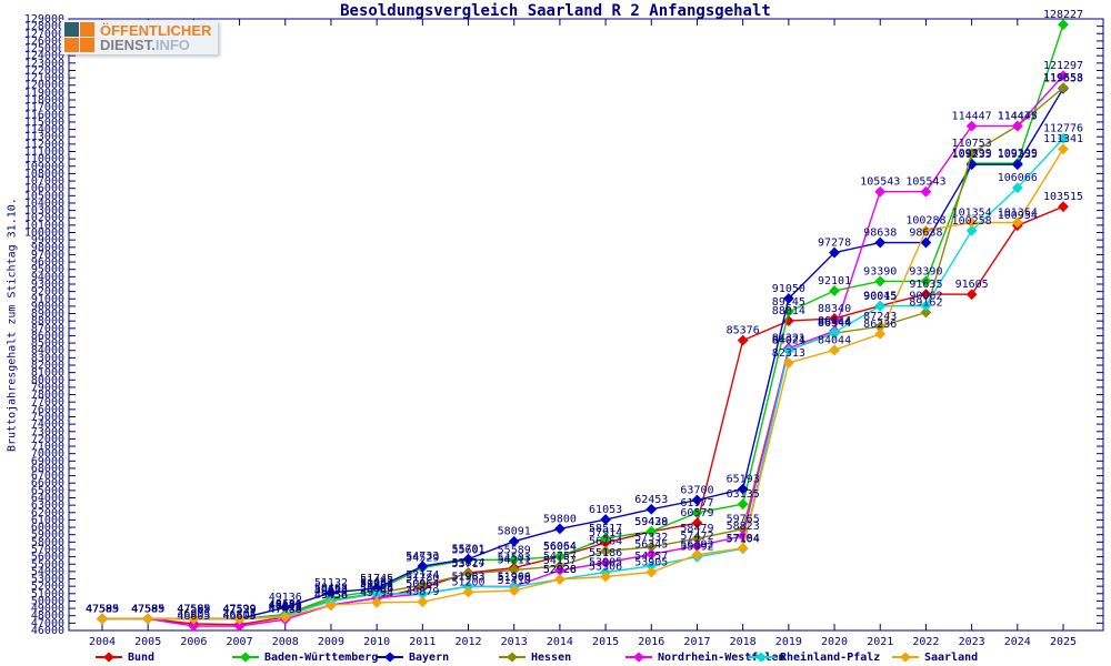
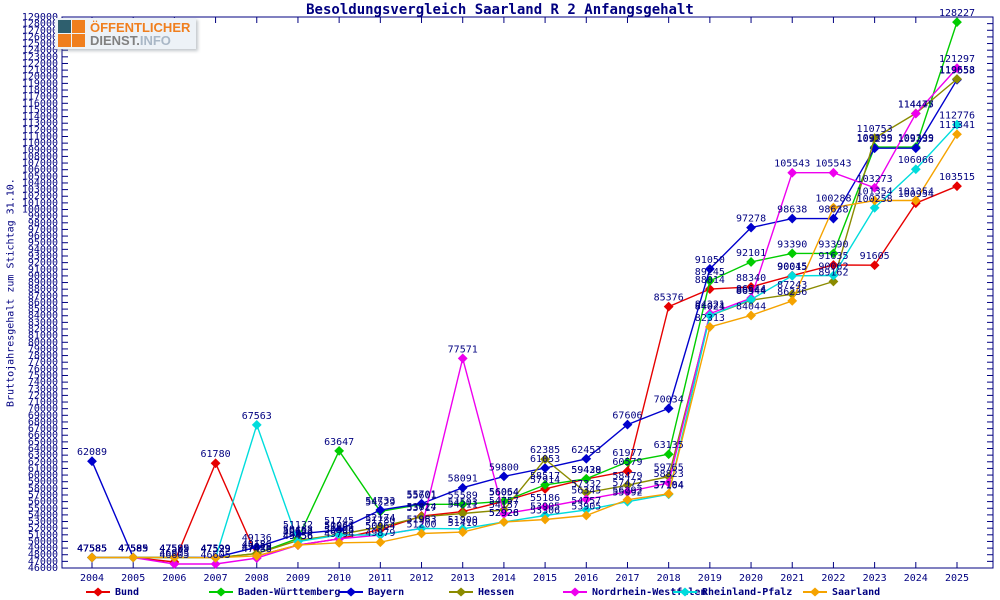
Bayern/2004: 47599 -> 62089
Bund/2007: 46805 -> 61780
Rheinland-Pfalz/2008: 48003 -> 67563
Baden-Württemberg/2010: 51445 -> 63647
Nordrhein-Westfalen/2013: 51966 -> 77571
Hessen/2015: 56764 -> 62385
Bayern/2017: 63700 -> 67606
Bayern/2018: 65193 -> 70034
Nordrhein-Westfalen/2023: 114447 -> 103273
